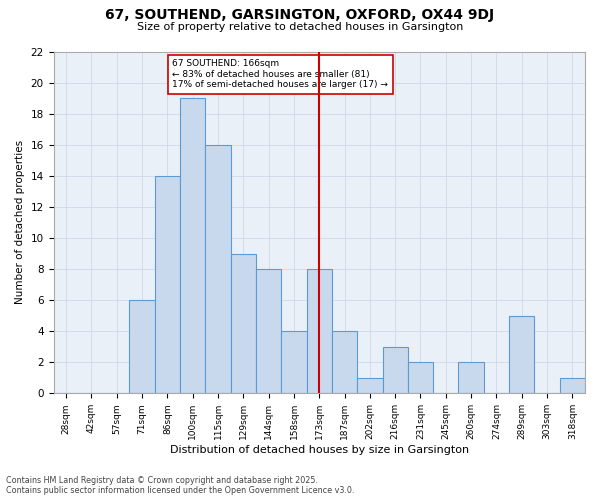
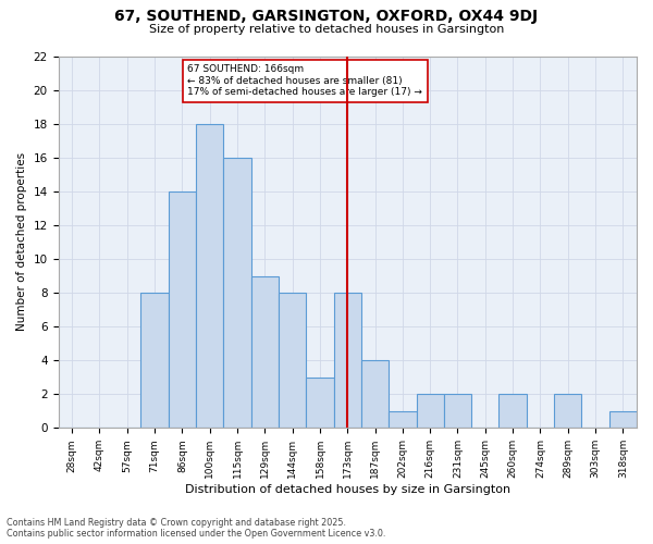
71sqm: 6 -> 8
100sqm: 19 -> 18
158sqm: 4 -> 3
216sqm: 3 -> 2
289sqm: 5 -> 2
